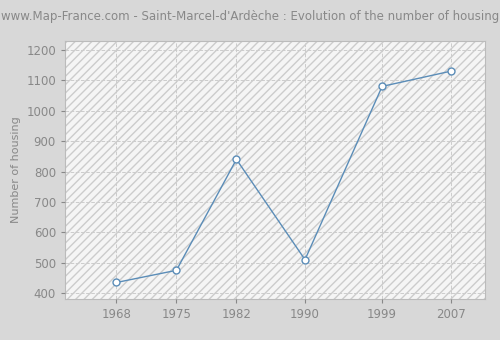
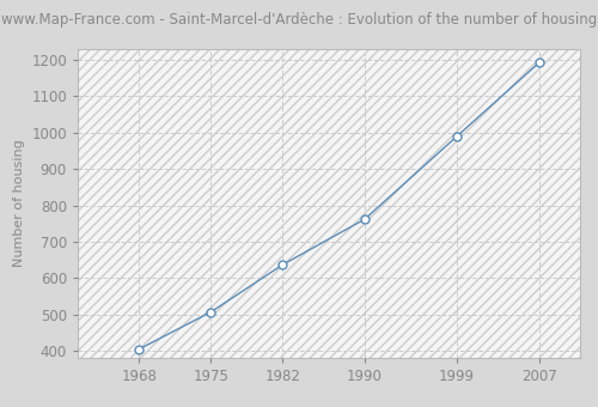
1968: 435 -> 405
1975: 475 -> 507
1982: 840 -> 637
1990: 510 -> 762
1999: 1080 -> 990
2007: 1130 -> 1192
